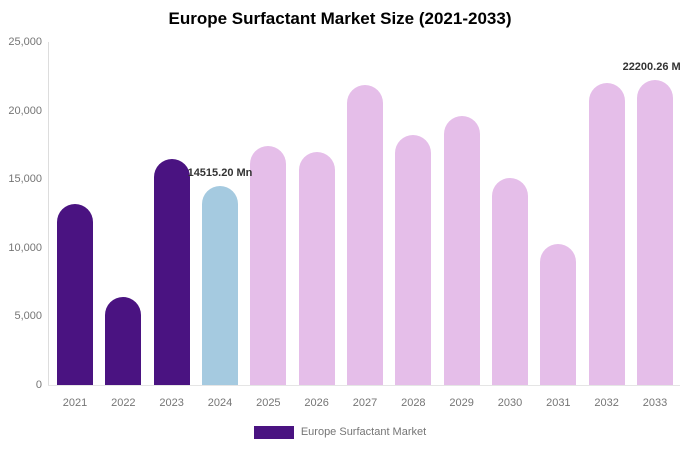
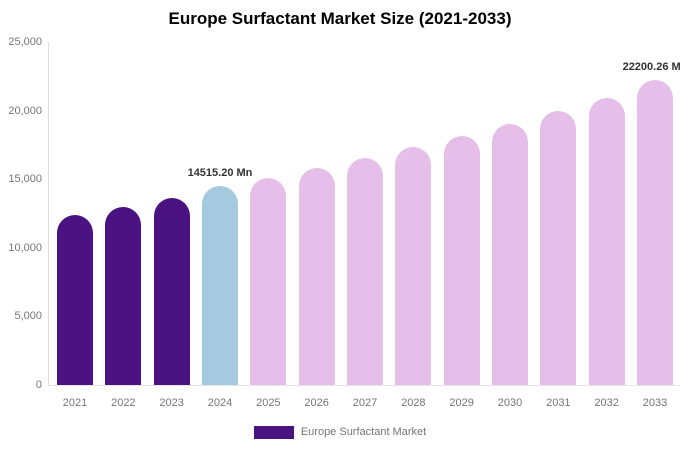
2021: 13200 -> 12400
2022: 6400 -> 13000
2023: 16500 -> 13600
2025: 17400 -> 15100
2026: 17000 -> 15800
2027: 21900 -> 16600
2028: 18200 -> 17400
2029: 19600 -> 18200
2030: 15100 -> 19000
2031: 10300 -> 20000
2032: 22000 -> 21000
